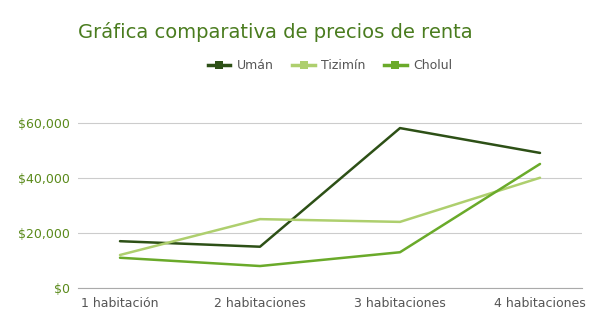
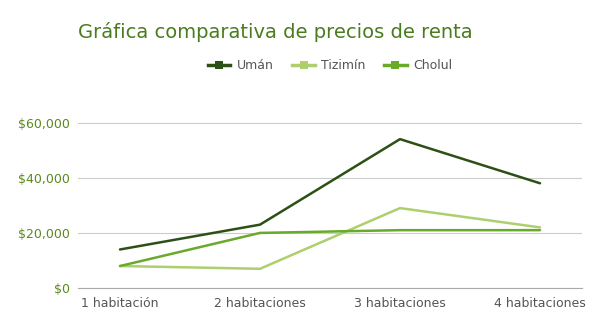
Umán/1 habitación: $17,000 -> $14,000
Tizimín/1 habitación: $12,000 -> $8,000
Cholul/1 habitación: $11,000 -> $8,000
Umán/2 habitaciones: $15,000 -> $23,000
Tizimín/2 habitaciones: $25,000 -> $7,000
Cholul/2 habitaciones: $8,000 -> $20,000
Umán/3 habitaciones: $58,000 -> $54,000
Tizimín/3 habitaciones: $24,000 -> $29,000
Cholul/3 habitaciones: $13,000 -> $21,000
Umán/4 habitaciones: $49,000 -> $38,000
Tizimín/4 habitaciones: $40,000 -> $22,000
Cholul/4 habitaciones: $45,000 -> $21,000
